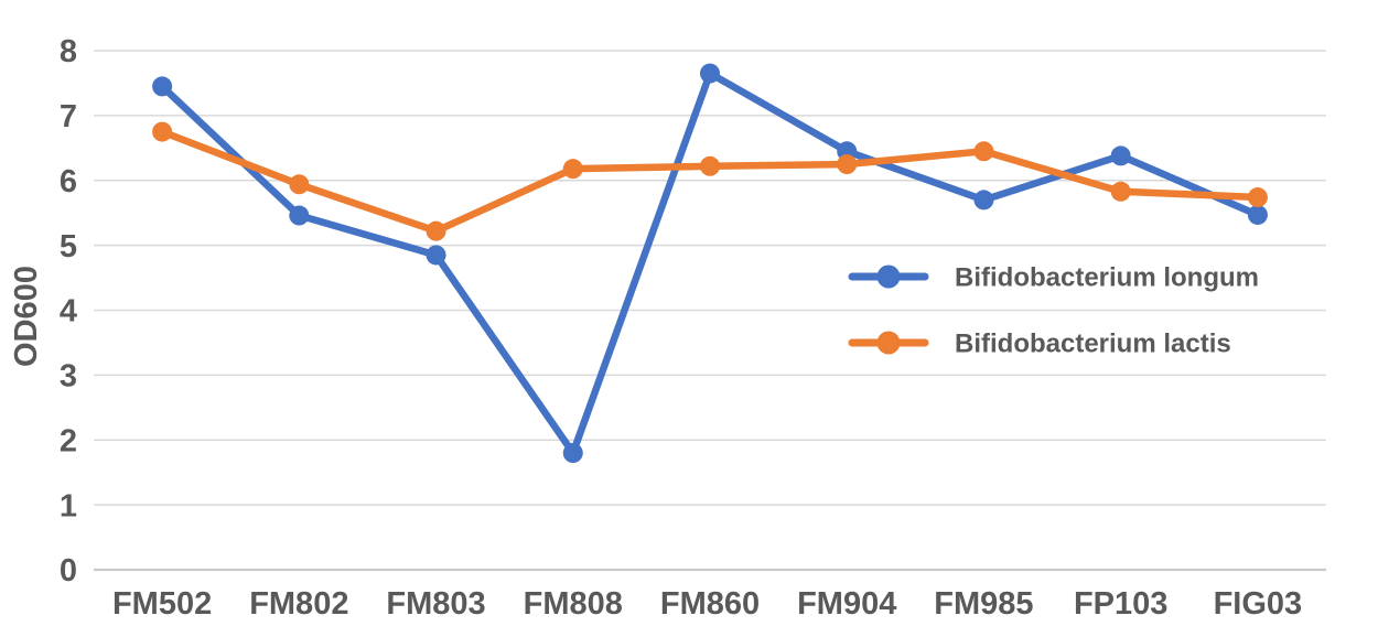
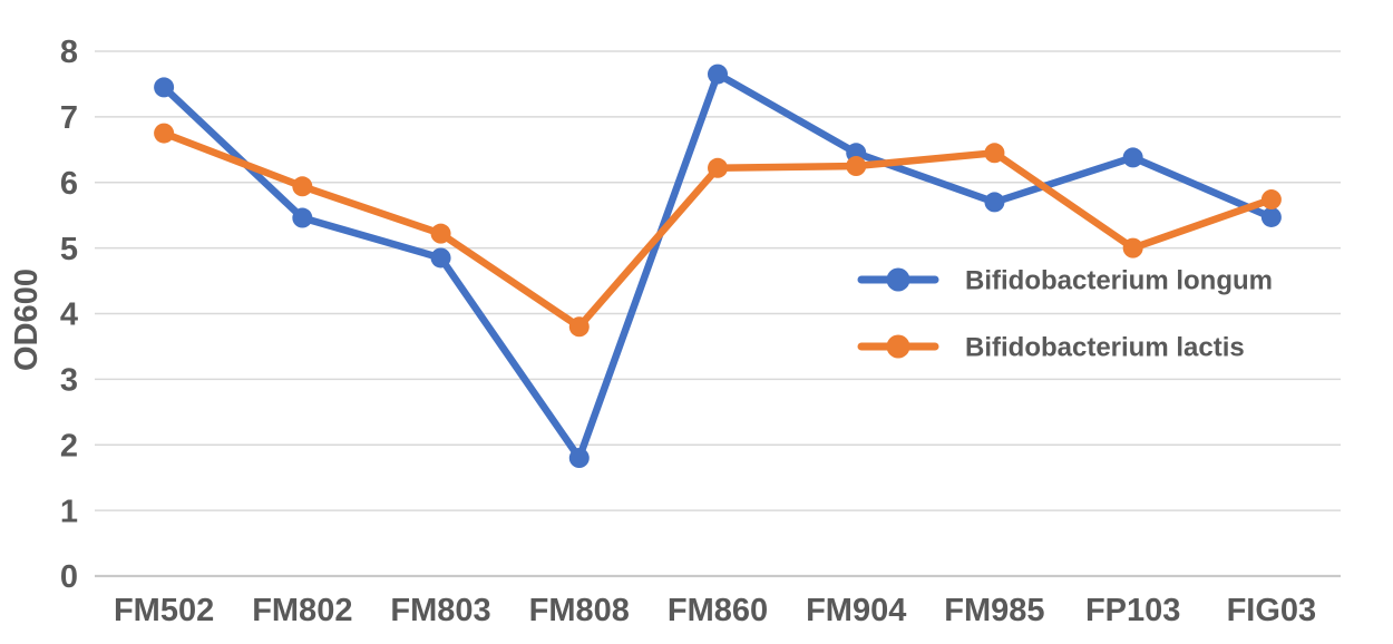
Bifidobacterium lactis/FM808: 6.2 -> 3.8
Bifidobacterium lactis/FP103: 5.8 -> 5.0
